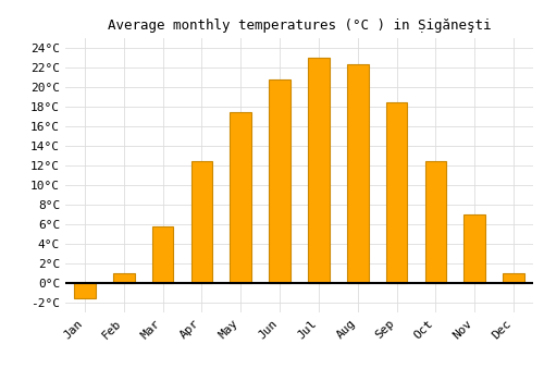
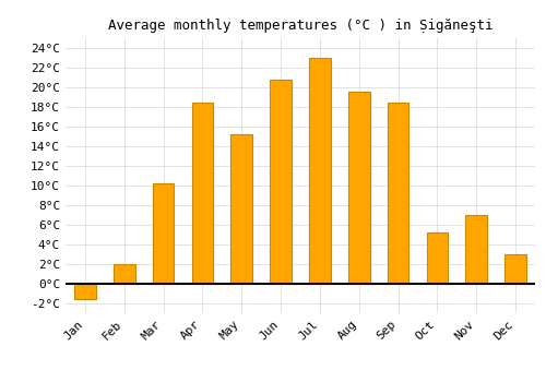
Feb: 1.0°C -> 2.0°C
Mar: 5.8°C -> 10.2°C
Apr: 12.5°C -> 18.4°C
May: 17.5°C -> 15.2°C
Aug: 22.3°C -> 19.6°C
Oct: 12.5°C -> 5.2°C
Dec: 1.0°C -> 3.0°C
